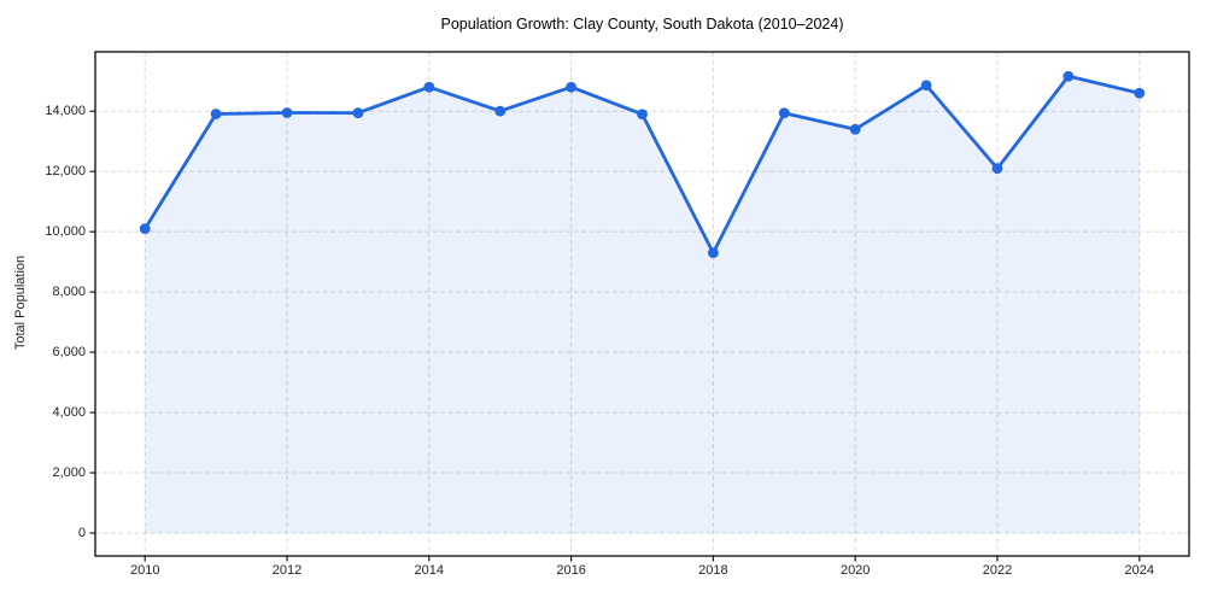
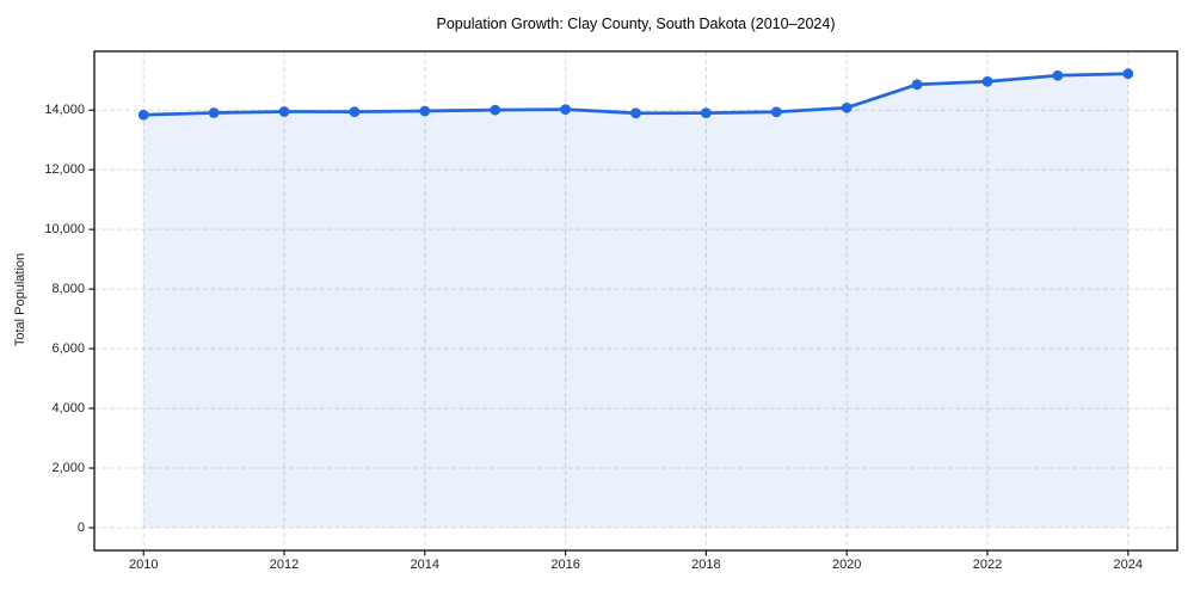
2010: 10100 -> 13800
2014: 14800 -> 14000
2016: 14800 -> 14000
2018: 9300 -> 13900
2020: 13400 -> 14100
2022: 12100 -> 15000
2024: 14600 -> 15200
